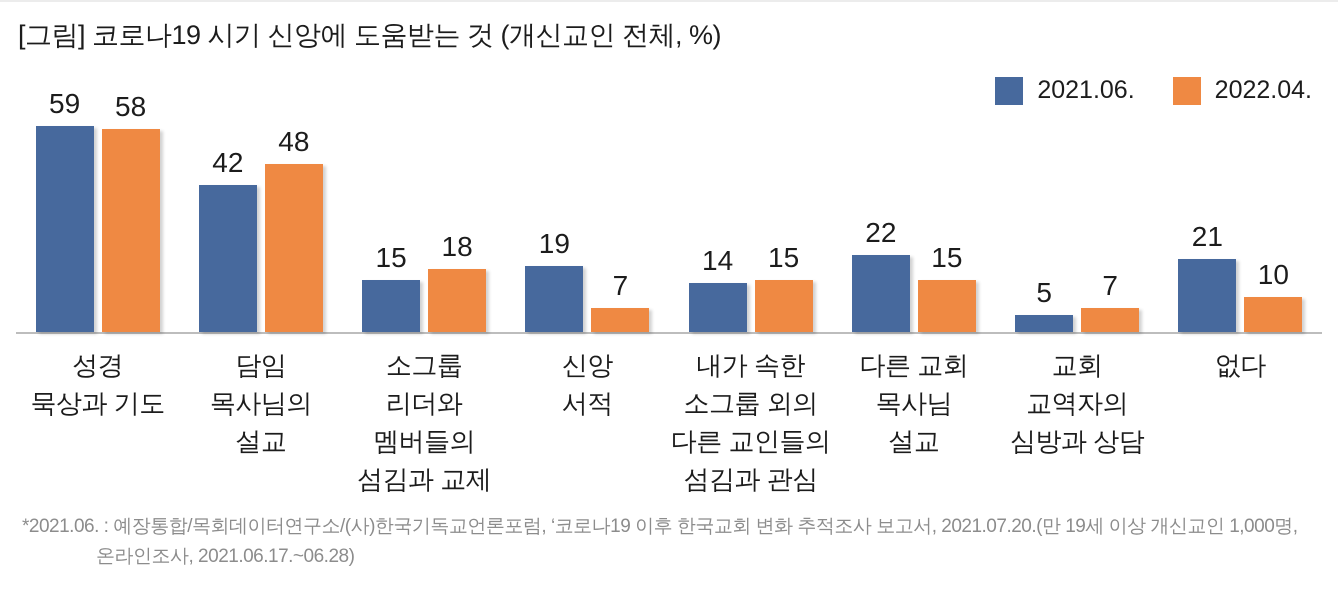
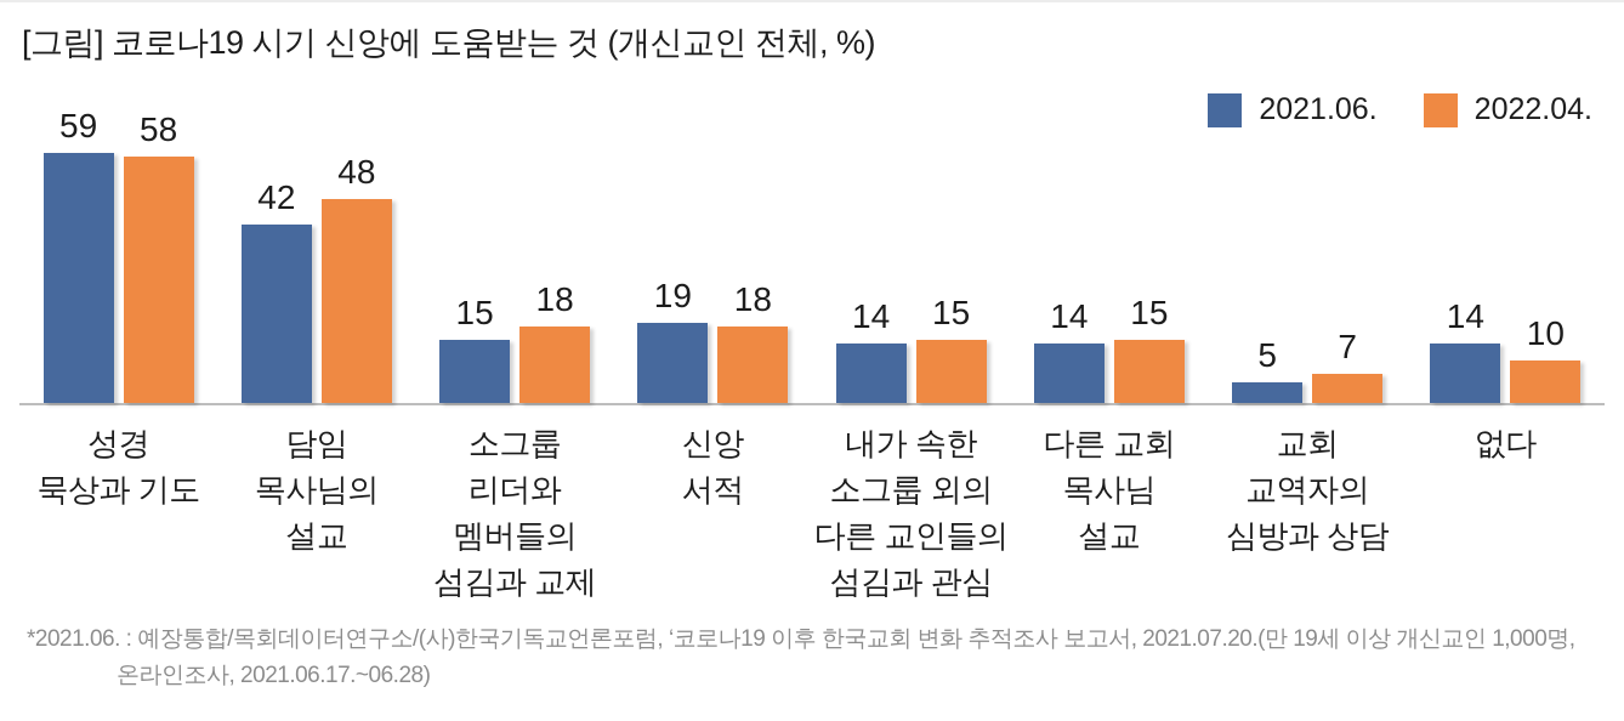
2022.04./신앙 서적: 7 -> 18
2021.06./다른 교회 목사님 설교: 22 -> 14
2021.06./없다: 21 -> 14
